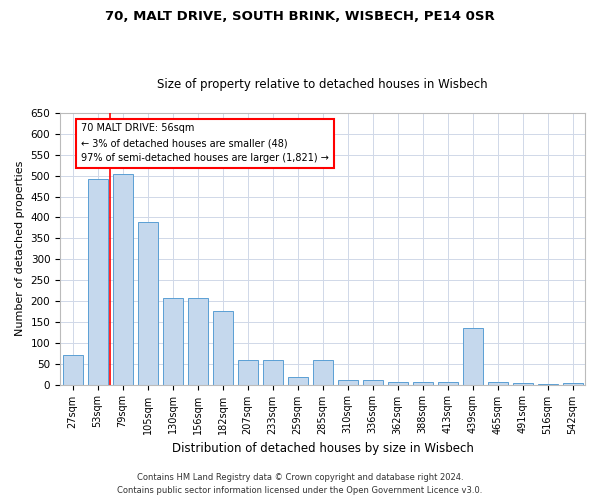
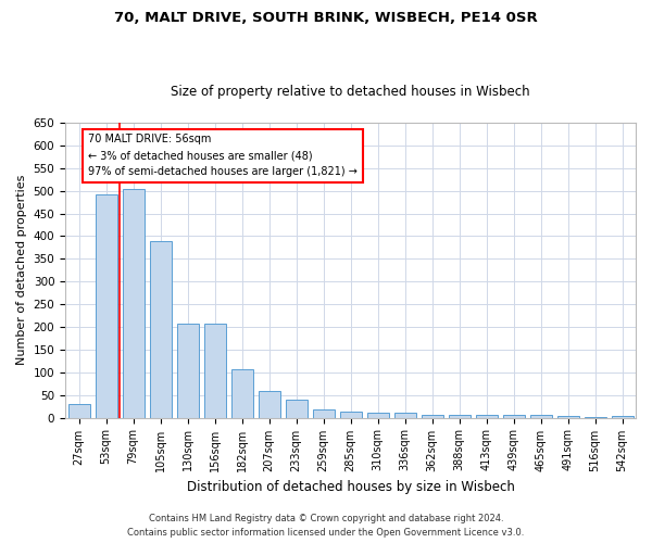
27sqm: 70 -> 30
182sqm: 175 -> 107
233sqm: 60 -> 40
285sqm: 60 -> 14
439sqm: 135 -> 5
